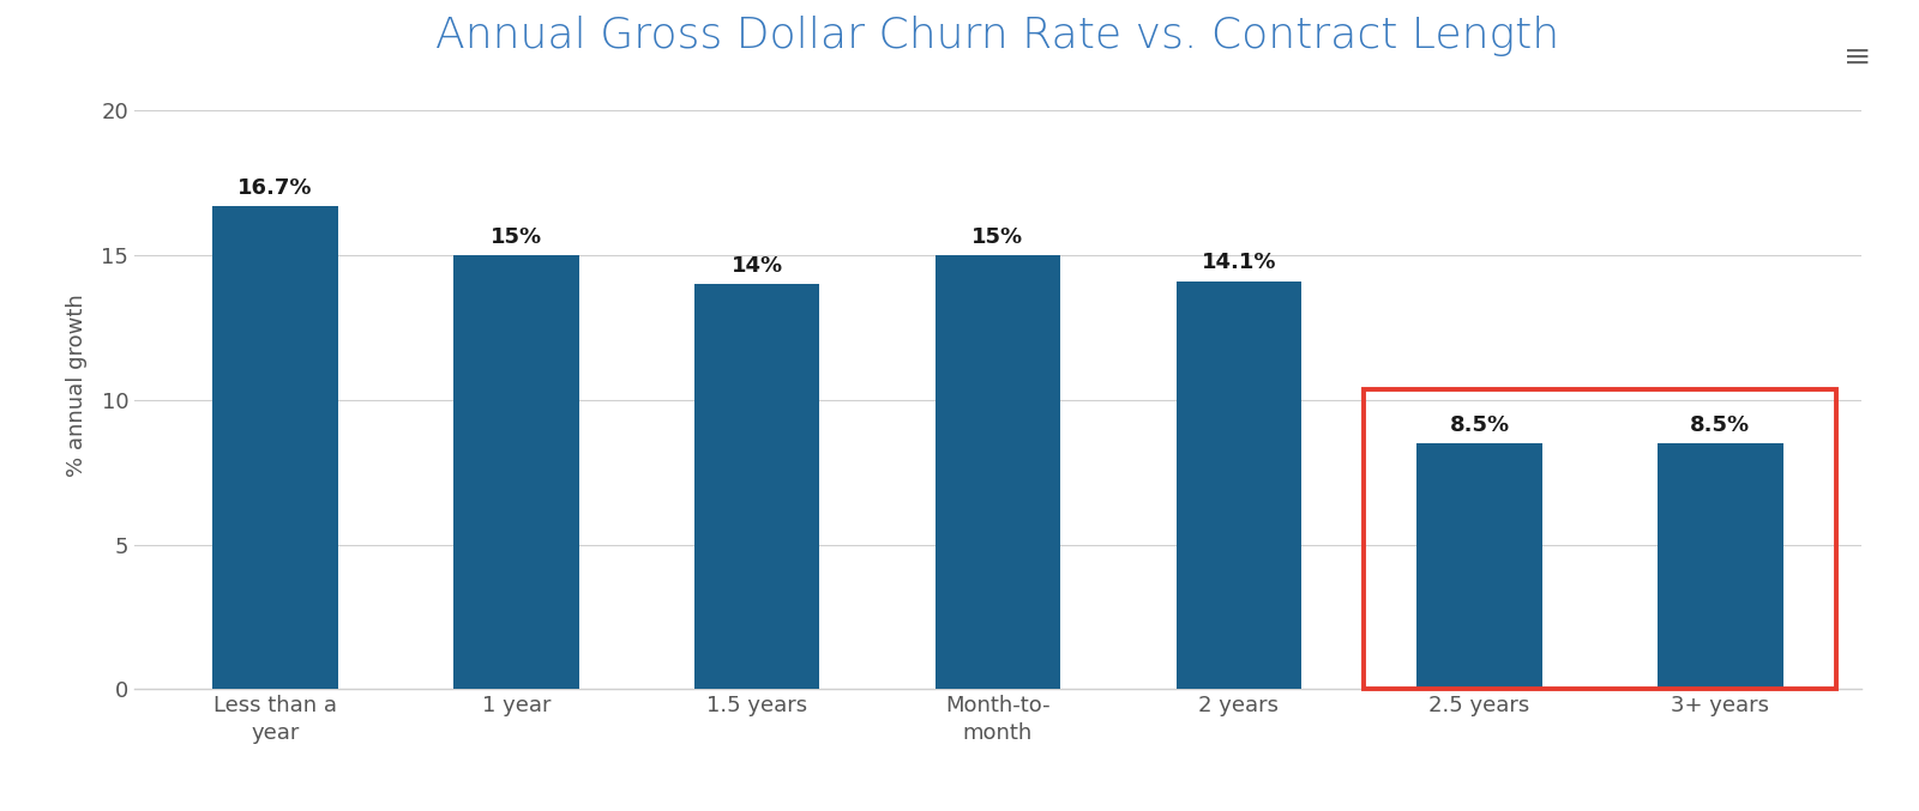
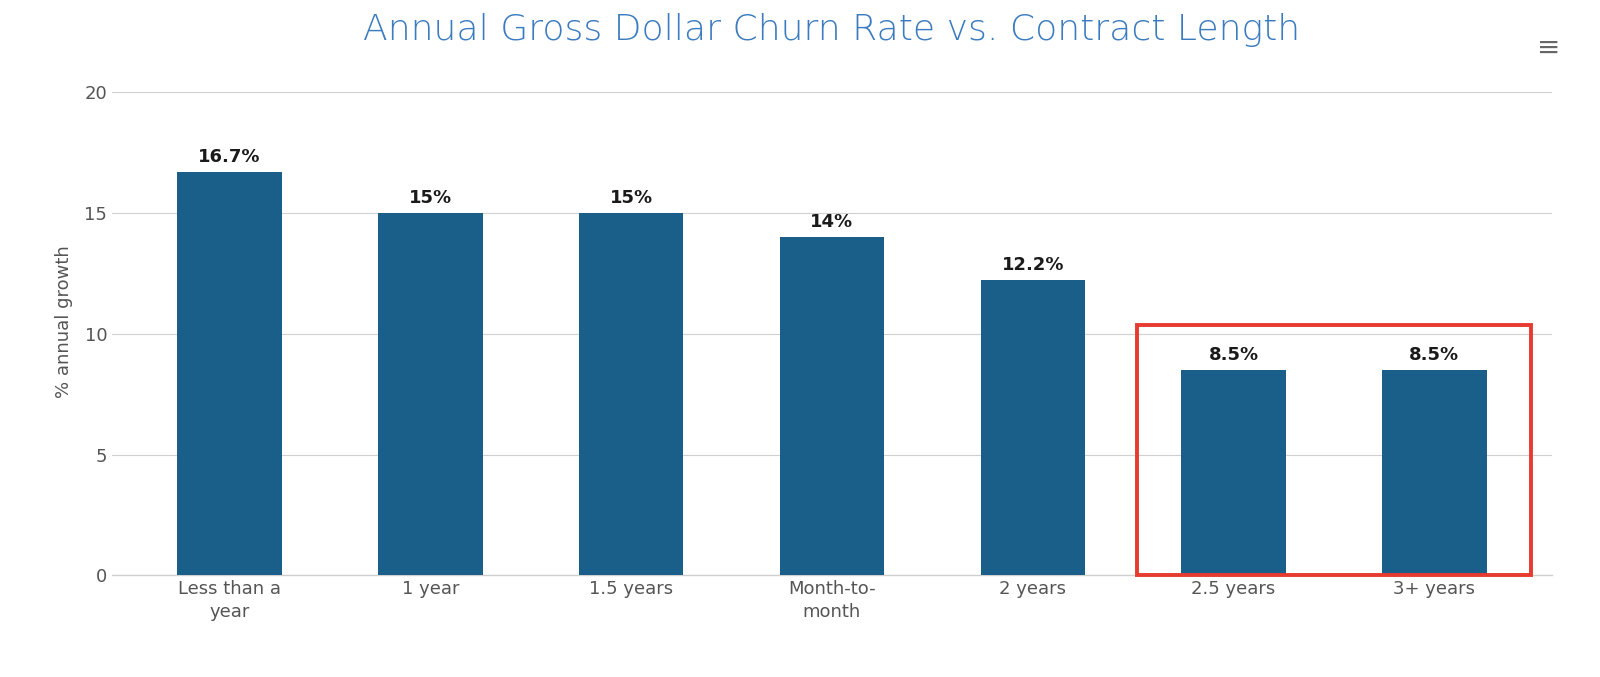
1.5 years: 14% -> 15%
Month-to- month: 15% -> 14%
2 years: 14.1% -> 12.2%
